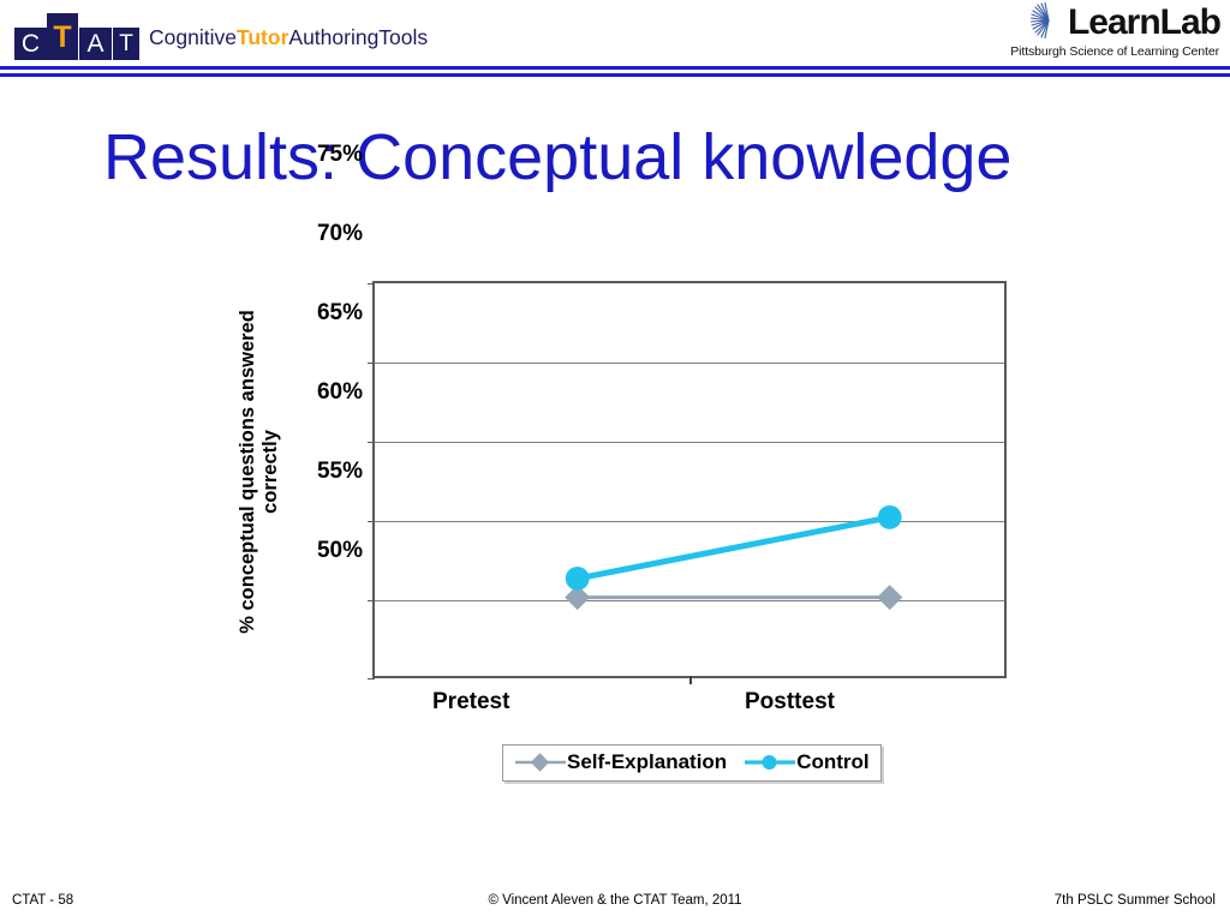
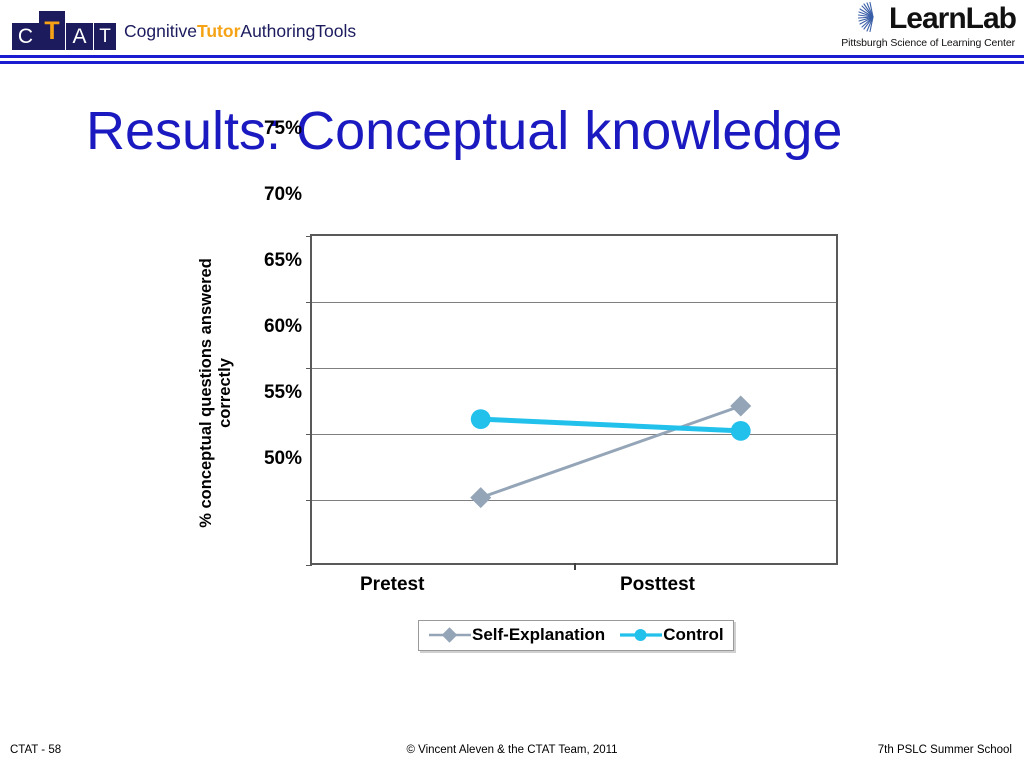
Control/Pretest: 56.2% -> 61.0%
Self-Explanation/Posttest: 55% -> 62%
